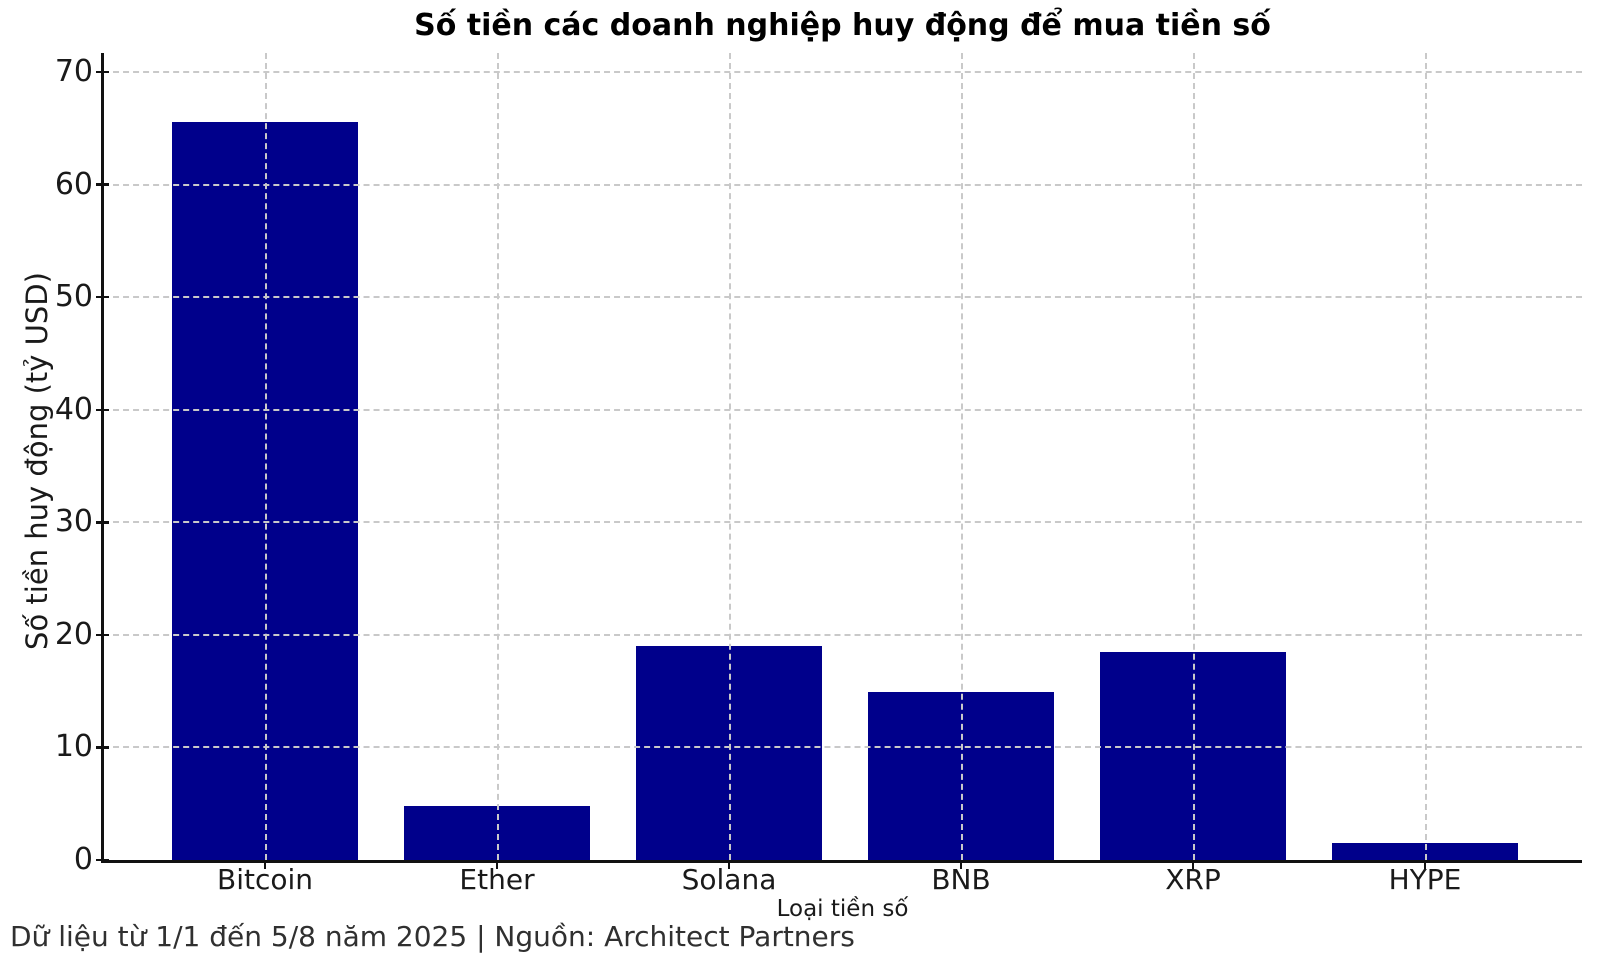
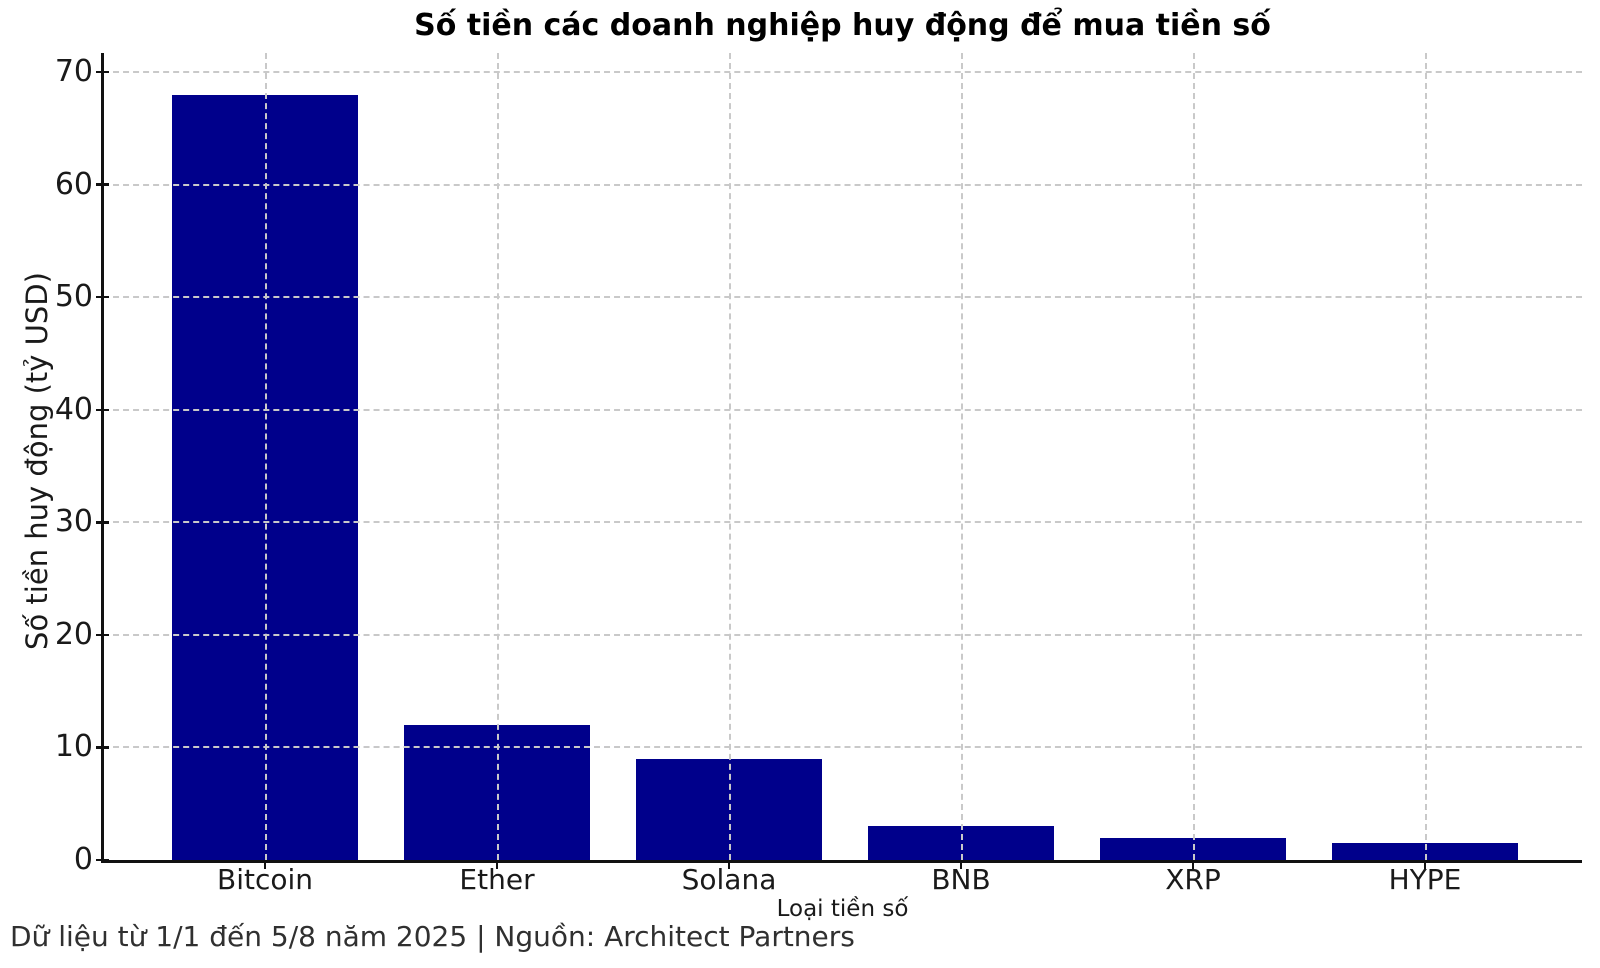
Bitcoin: 65.6 -> 68.0
Ether: 4.8 -> 12.0
Solana: 19.0 -> 9.0
BNB: 14.9 -> 3.0
XRP: 18.5 -> 2.0
